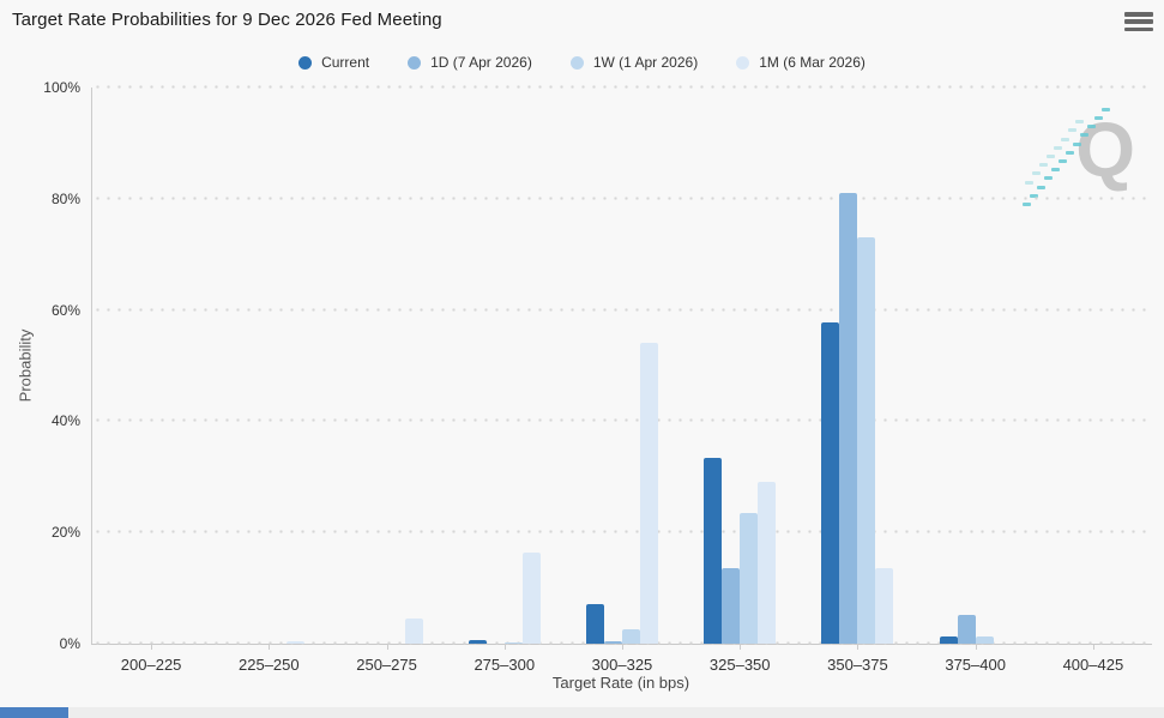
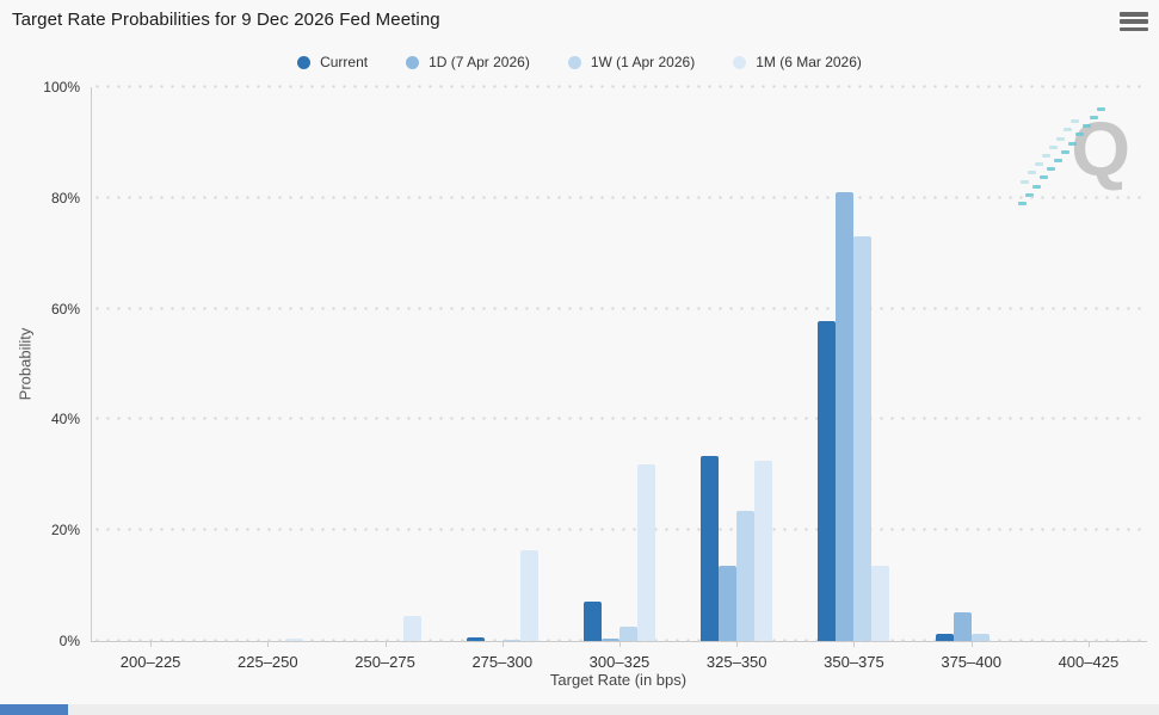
1M (6 Mar 2026)/300–325: 54% -> 32%
1M (6 Mar 2026)/325–350: 29% -> 32%
